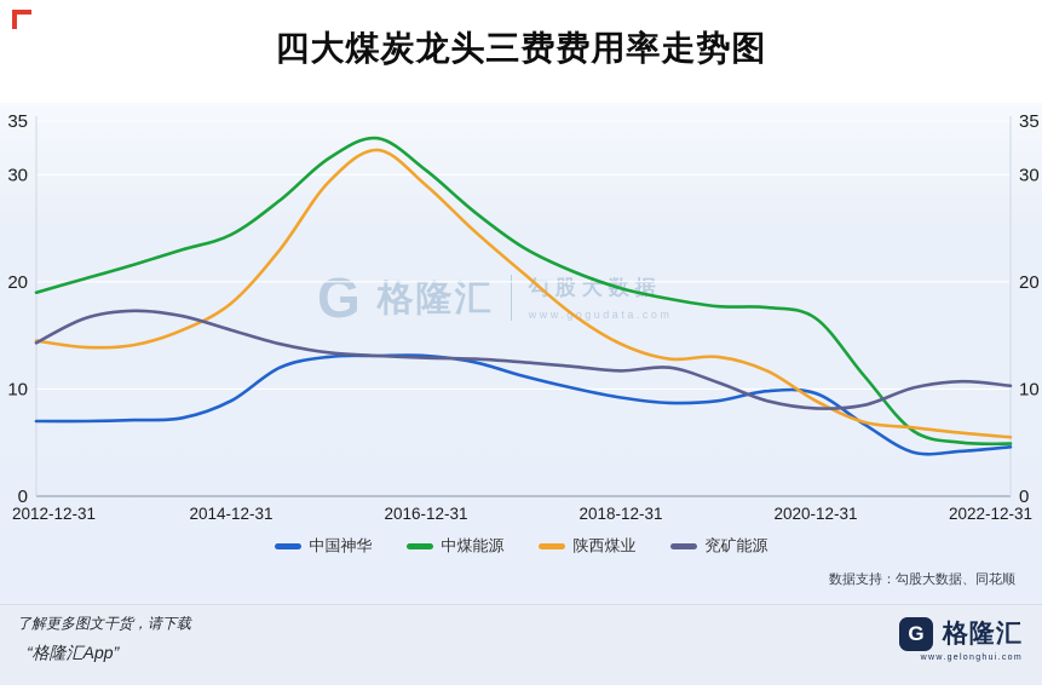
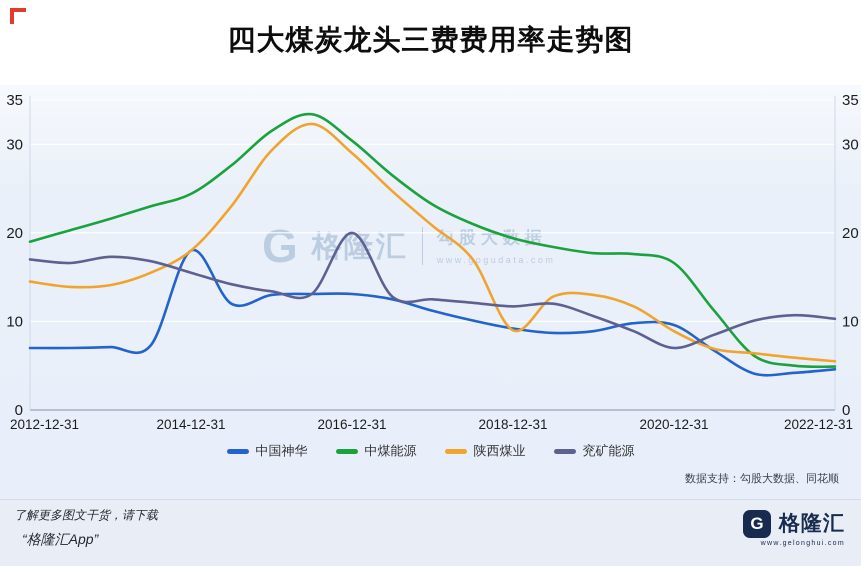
兖矿能源/2012-12-31: 14 -> 17
中国神华/2014-12-31: 9 -> 18
兖矿能源/2016-12-31: 13 -> 20
陕西煤业/2018-12-31: 14 -> 9
兖矿能源/2020-12-31: 8 -> 7
